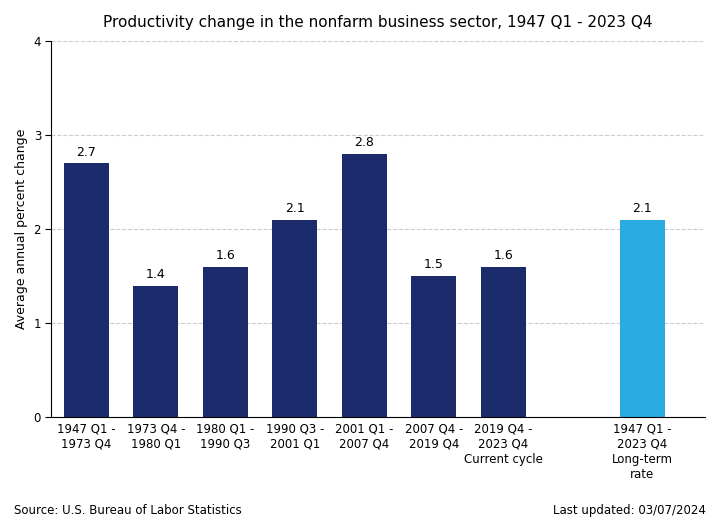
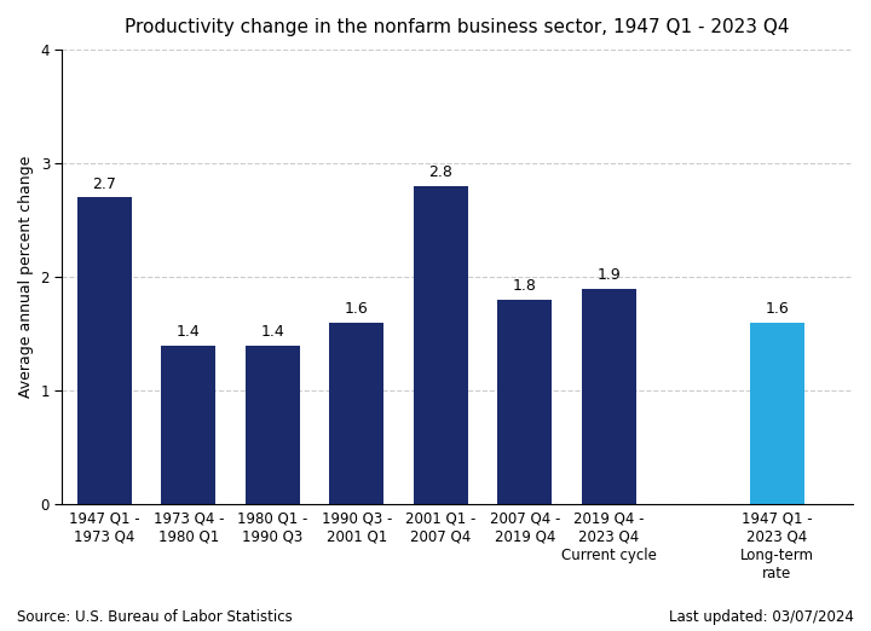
1980 Q1 - 1990 Q3: 1.6 -> 1.4
1990 Q3 - 2001 Q1: 2.1 -> 1.6
2007 Q4 - 2019 Q4: 1.5 -> 1.8
2019 Q4 - 2023 Q4 Current cycle: 1.6 -> 1.9
1947 Q1 - 2023 Q4 Long-term rate: 2.1 -> 1.6
